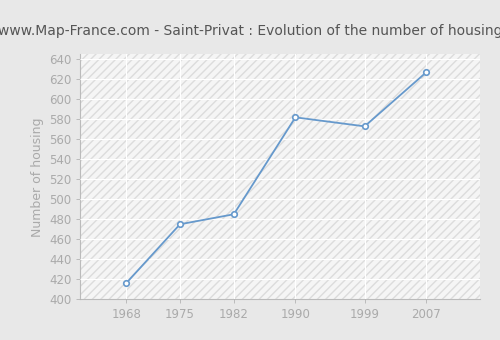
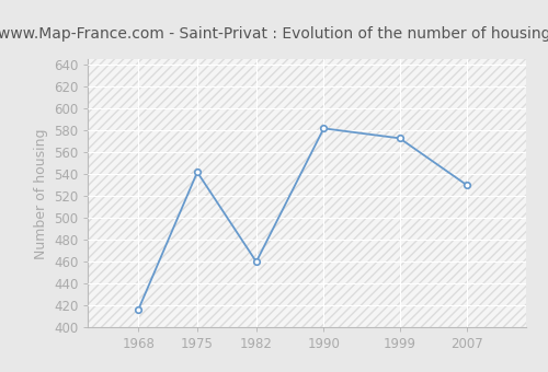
1975: 475 -> 542
1982: 485 -> 460
2007: 627 -> 530
